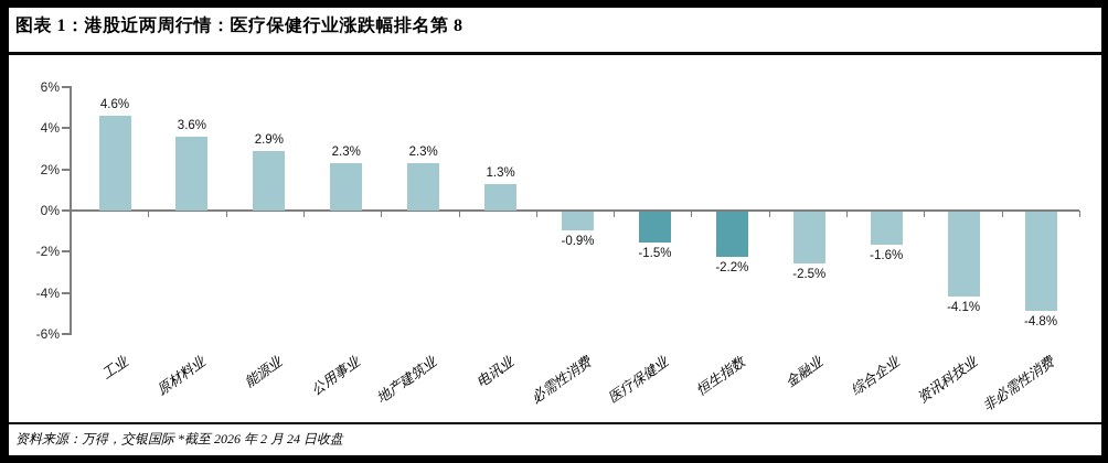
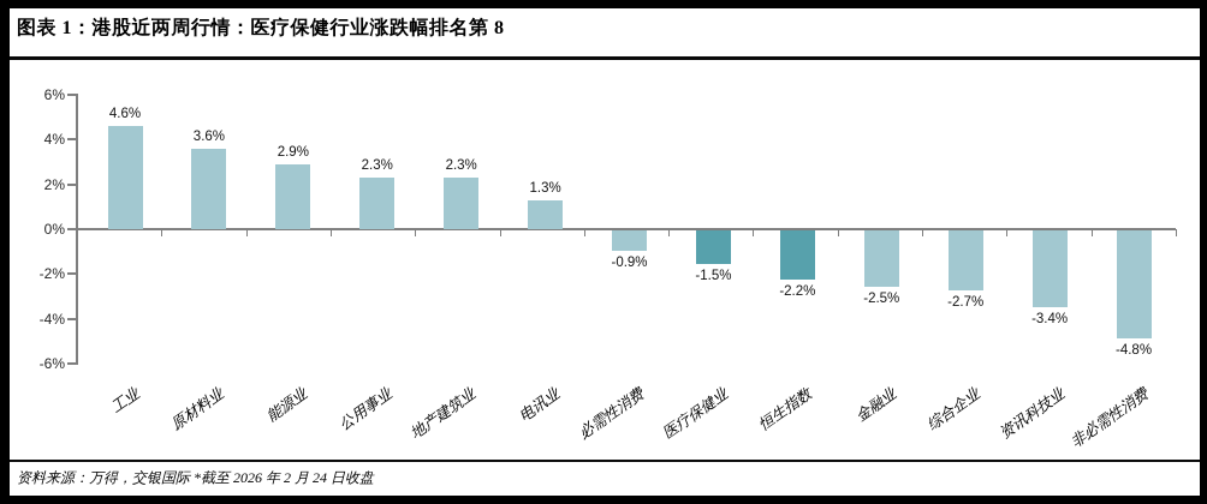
综合企业: -1.6% -> -2.7%
资讯科技业: -4.1% -> -3.4%
